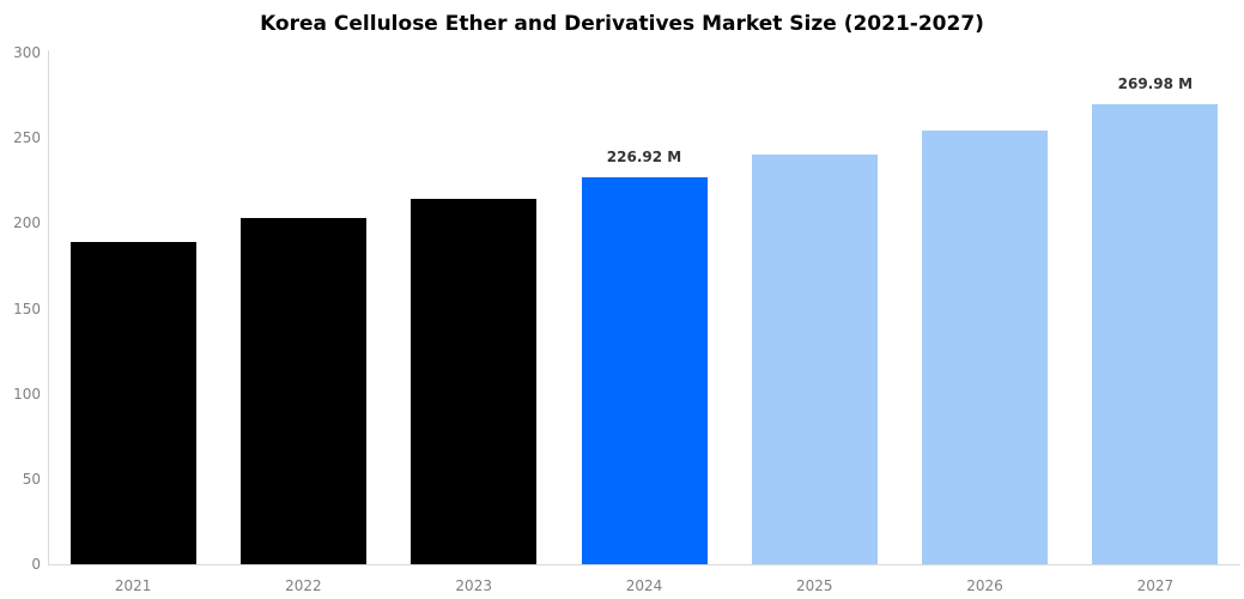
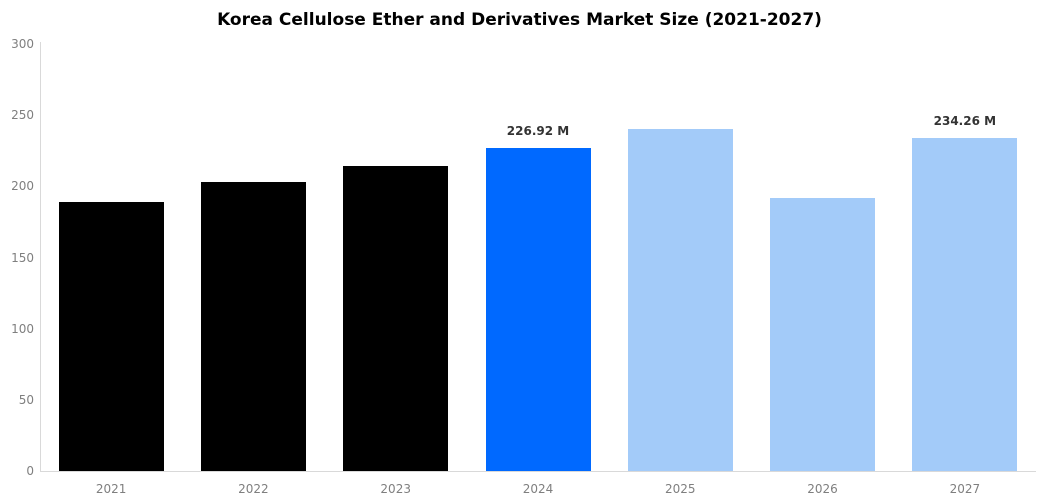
2026: 254 -> 192
2027: 269.98 -> 234.26
